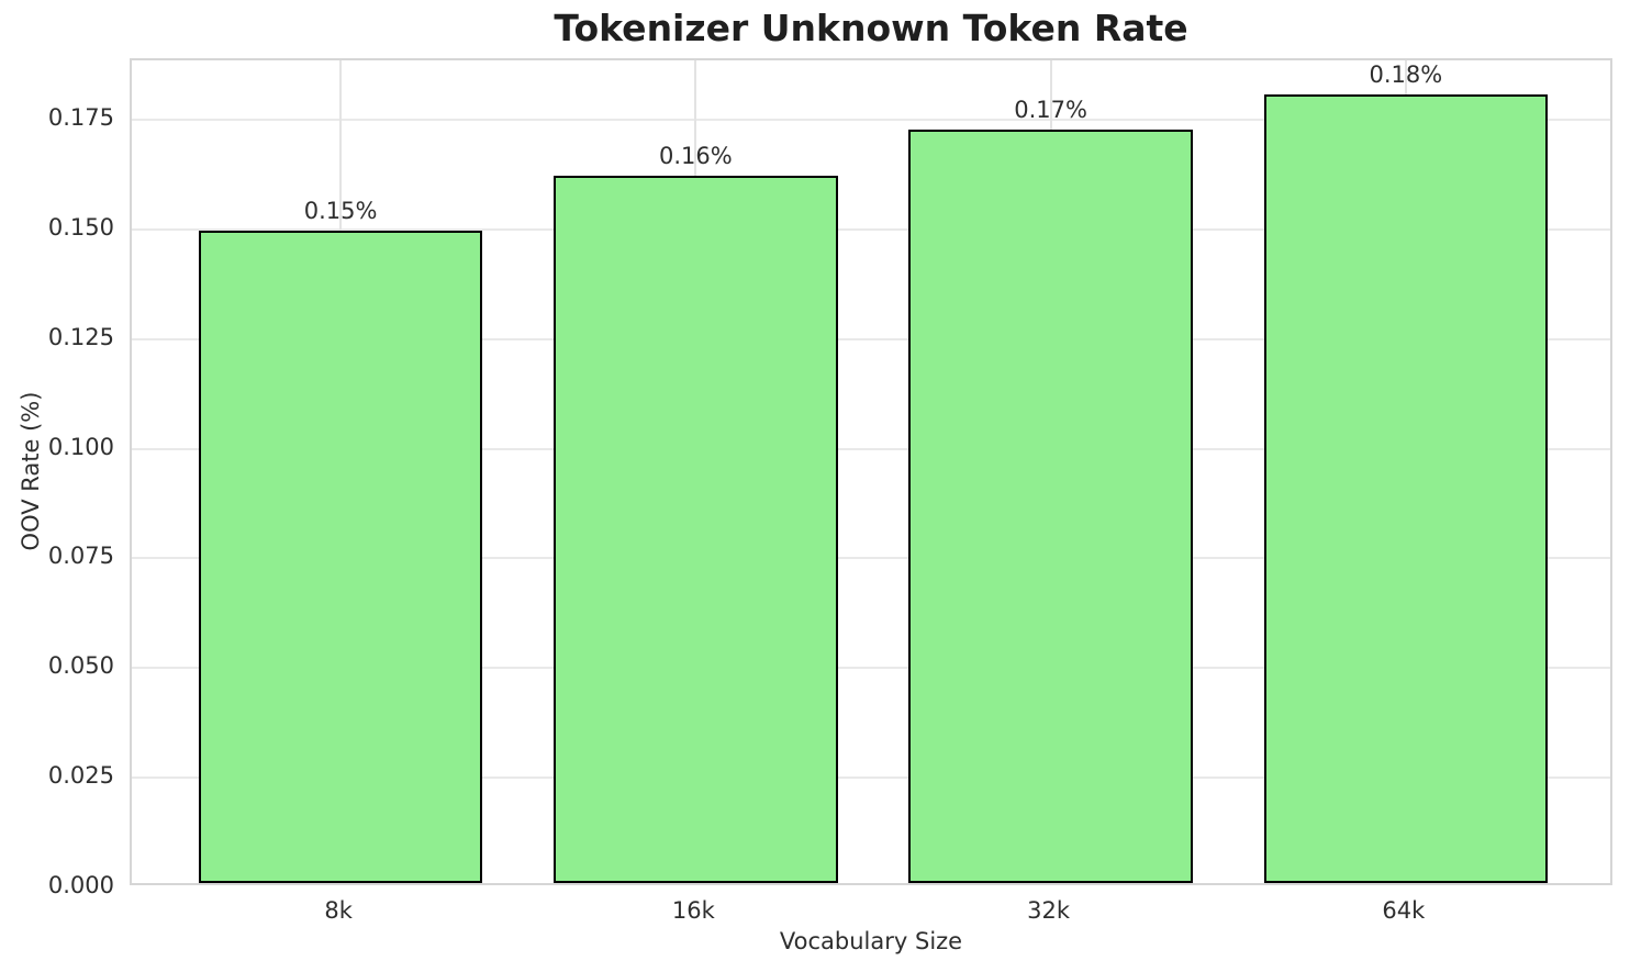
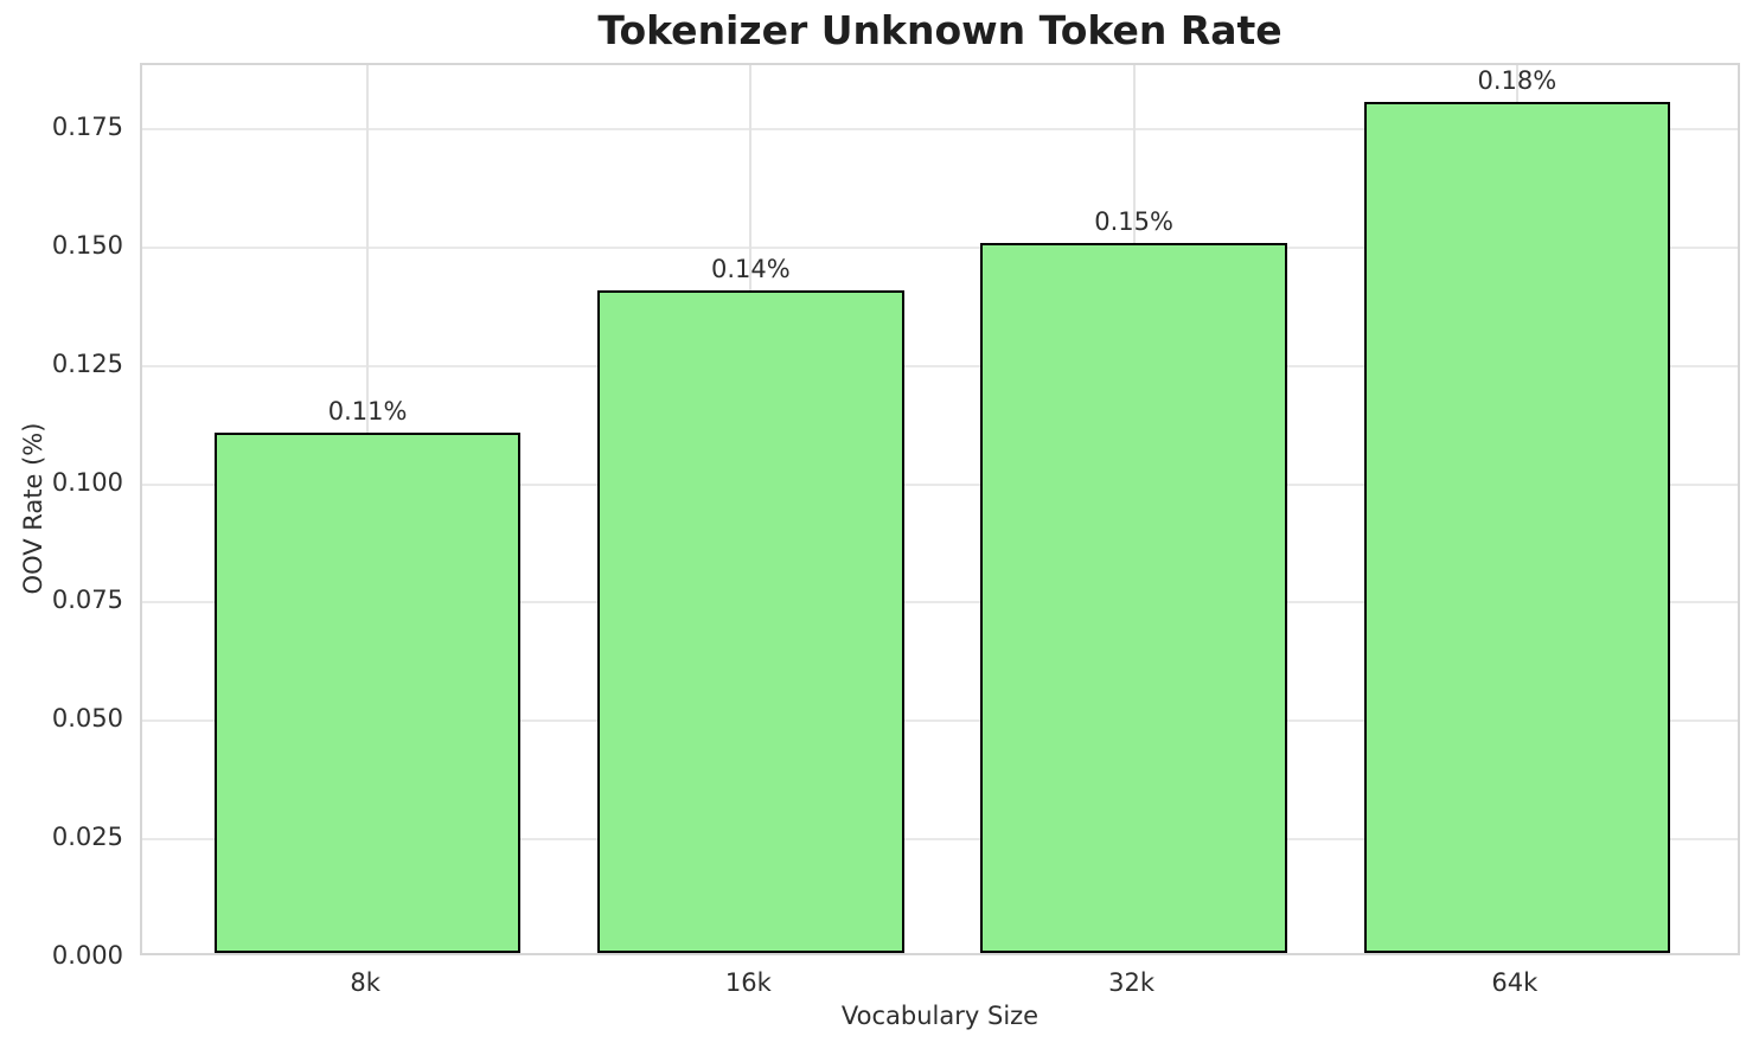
8k: 0.15% -> 0.11%
16k: 0.16% -> 0.14%
32k: 0.17% -> 0.15%
